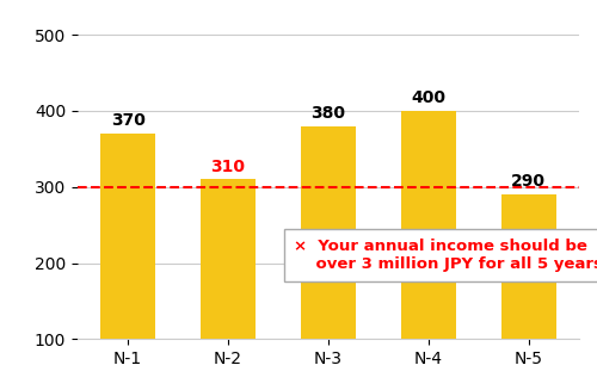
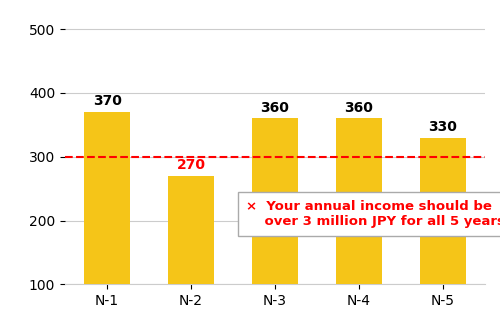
N-2: 310 -> 270
N-3: 380 -> 360
N-4: 400 -> 360
N-5: 290 -> 330
